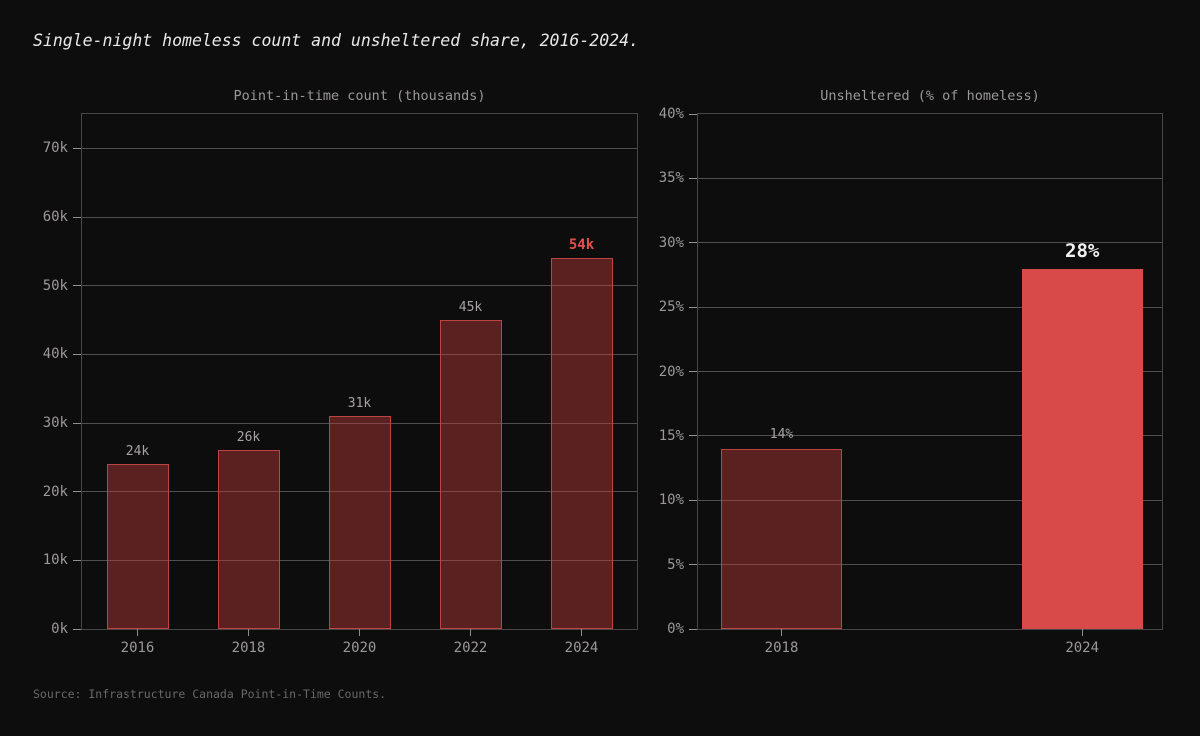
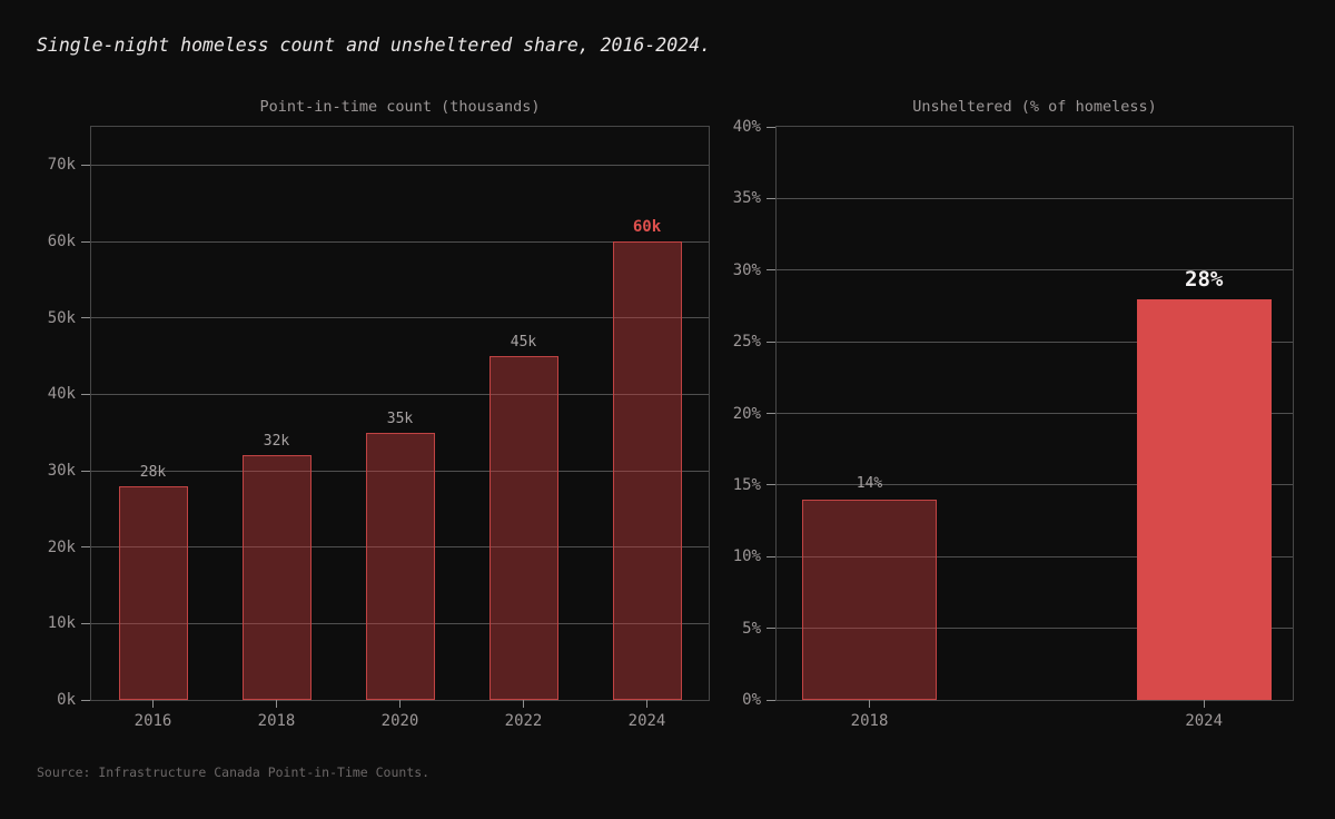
Point-in-time count (thousands)/2016: 24k -> 28k
Point-in-time count (thousands)/2018: 26k -> 32k
Point-in-time count (thousands)/2020: 31k -> 35k
Point-in-time count (thousands)/2024: 54k -> 60k
